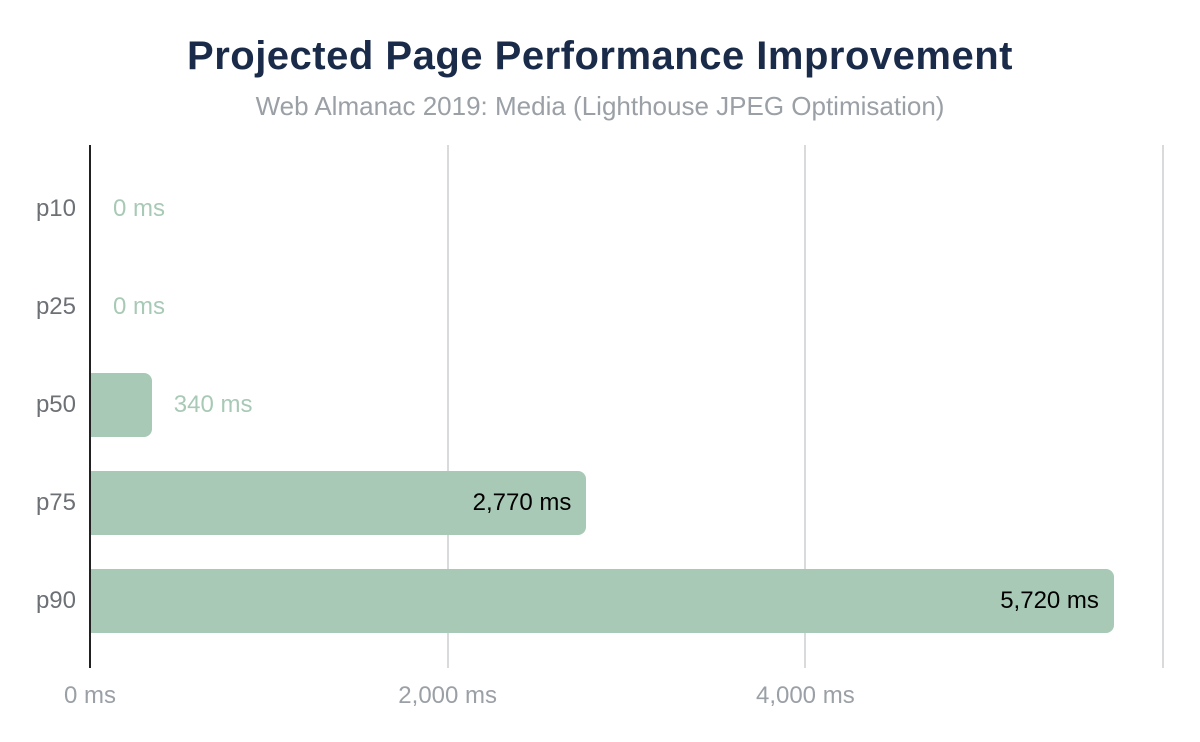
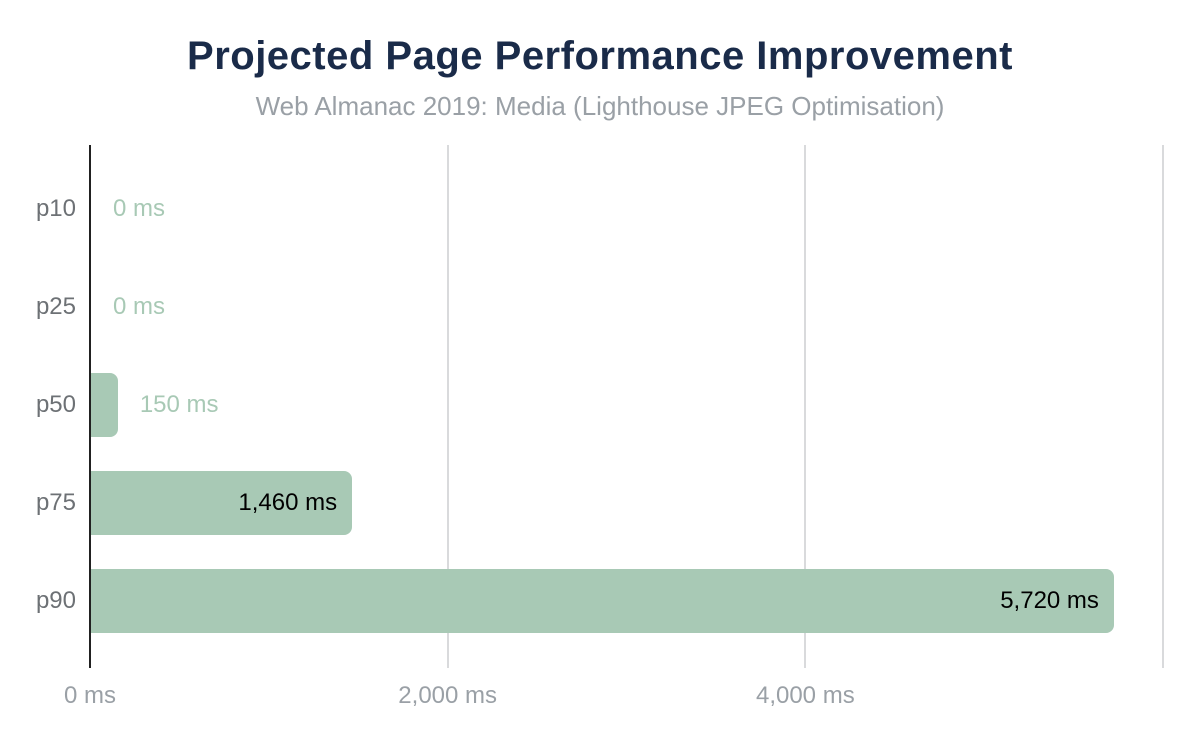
p50: 340 -> 150
p75: 2,770 -> 1,460
